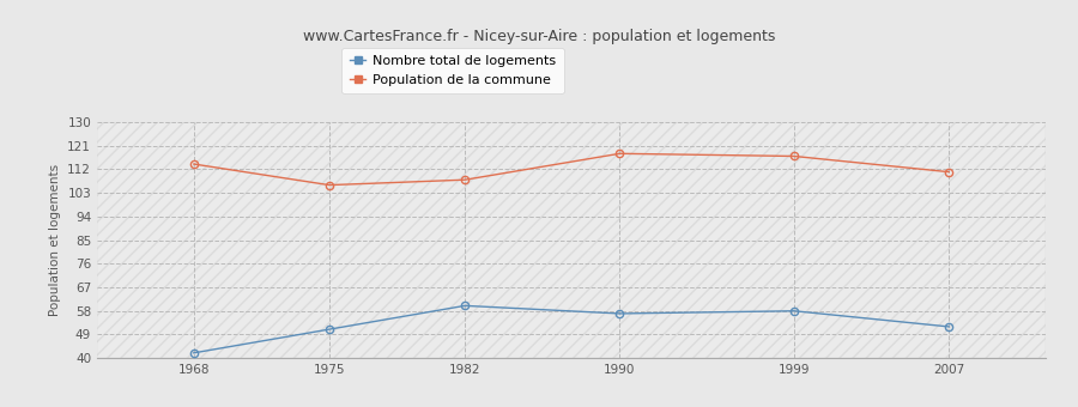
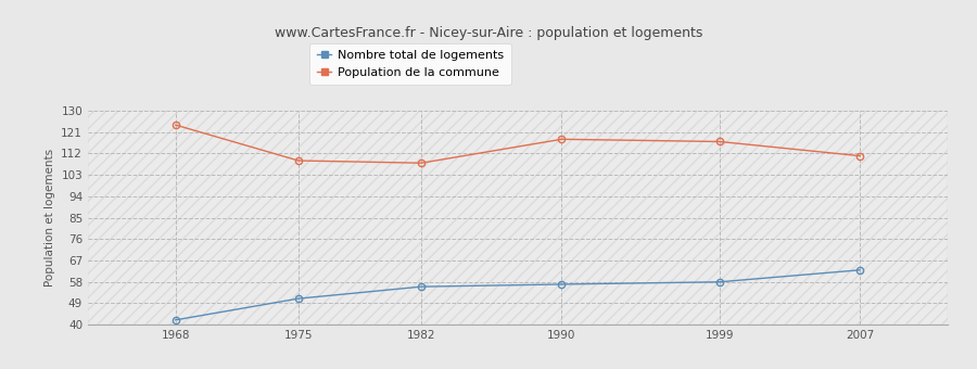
Population de la commune/1968: 114 -> 124
Population de la commune/1975: 106 -> 109
Nombre total de logements/1982: 60 -> 56
Nombre total de logements/2007: 52 -> 63
